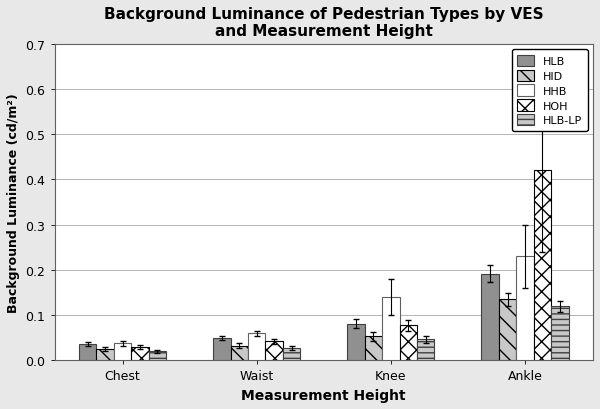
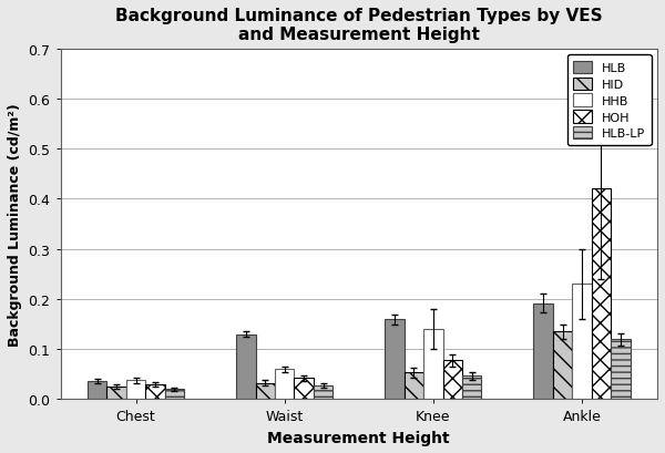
HLB/Waist: 0.050 -> 0.130
HLB/Knee: 0.081 -> 0.160
